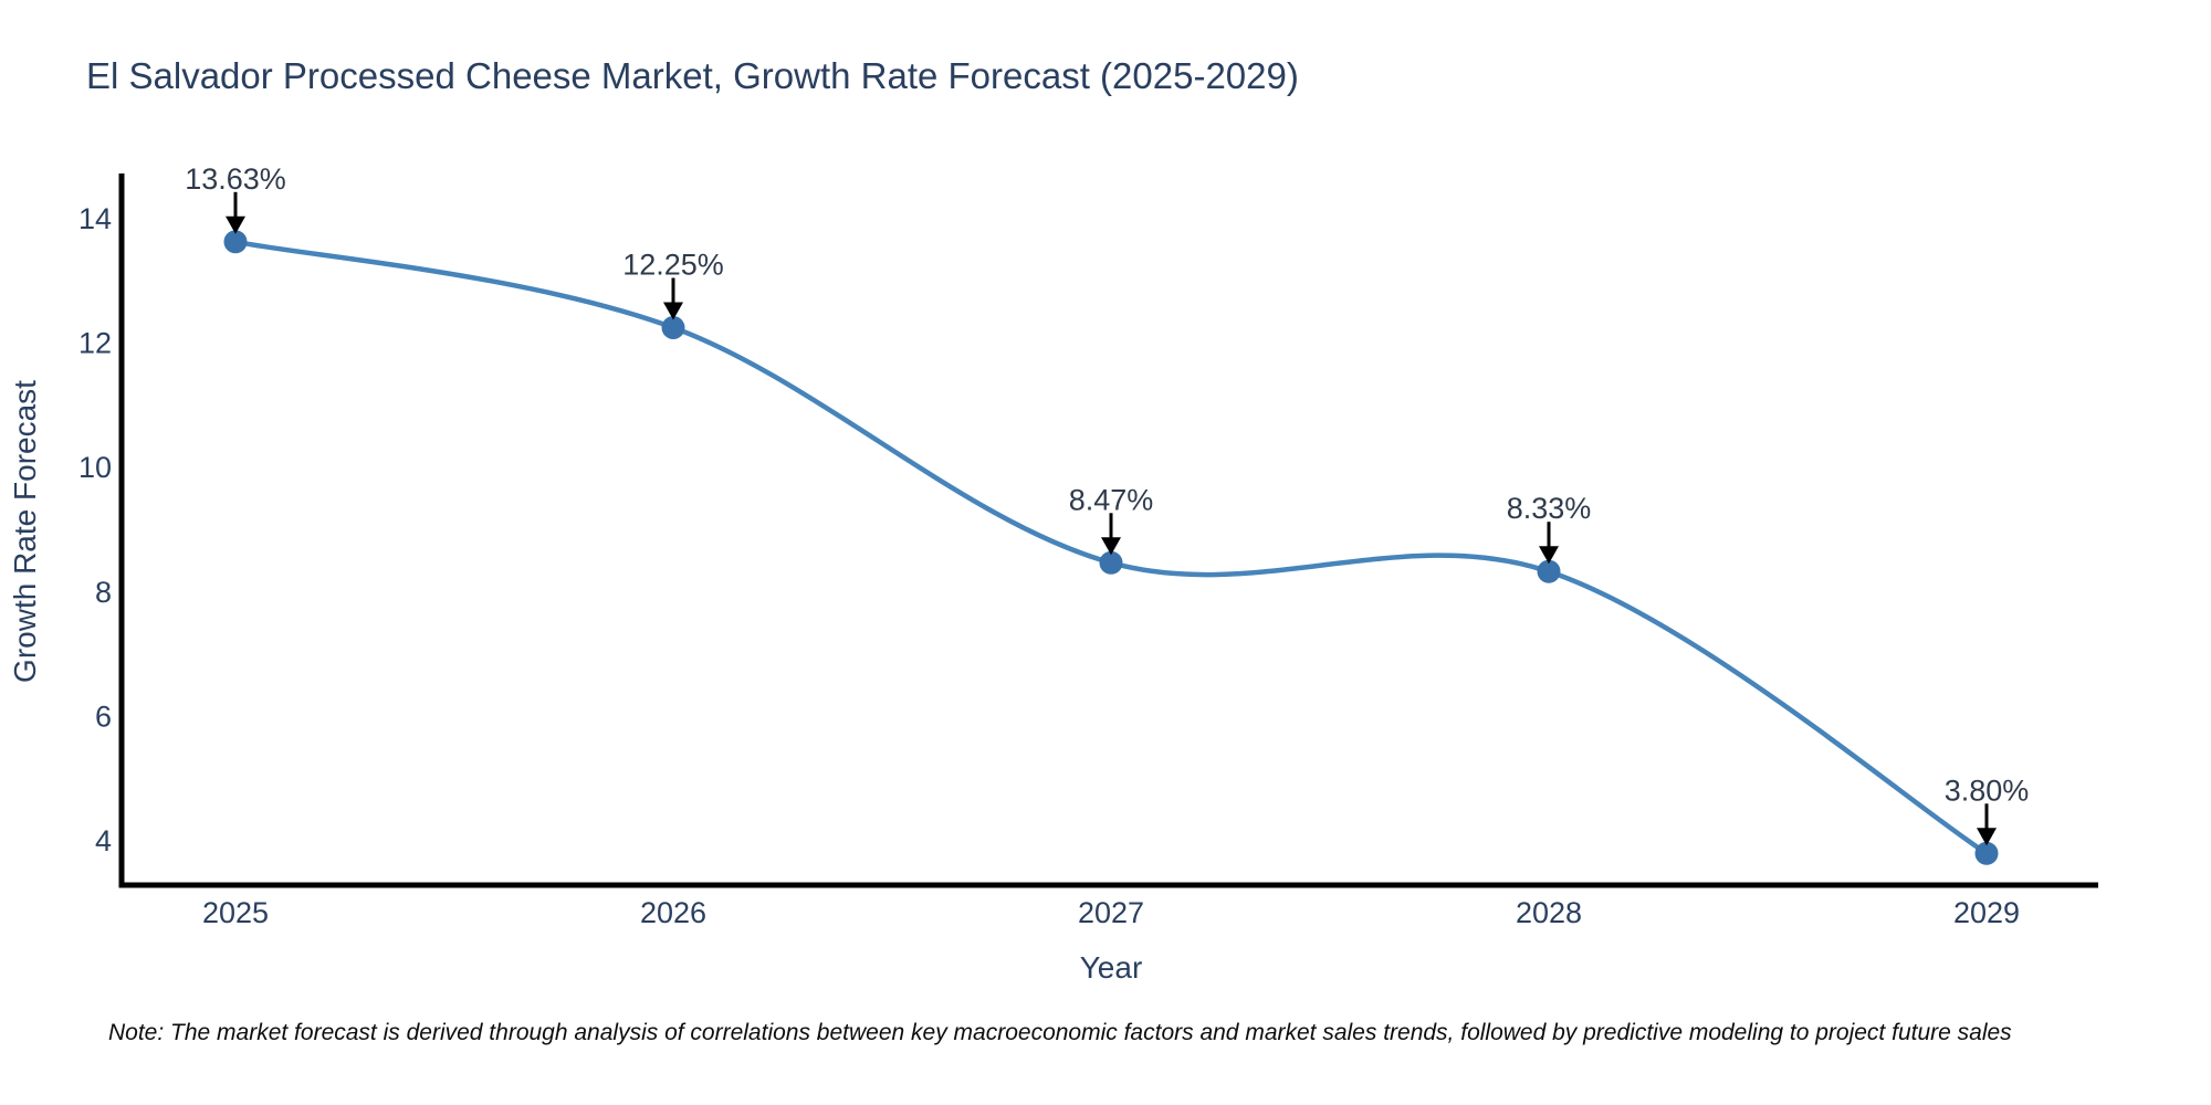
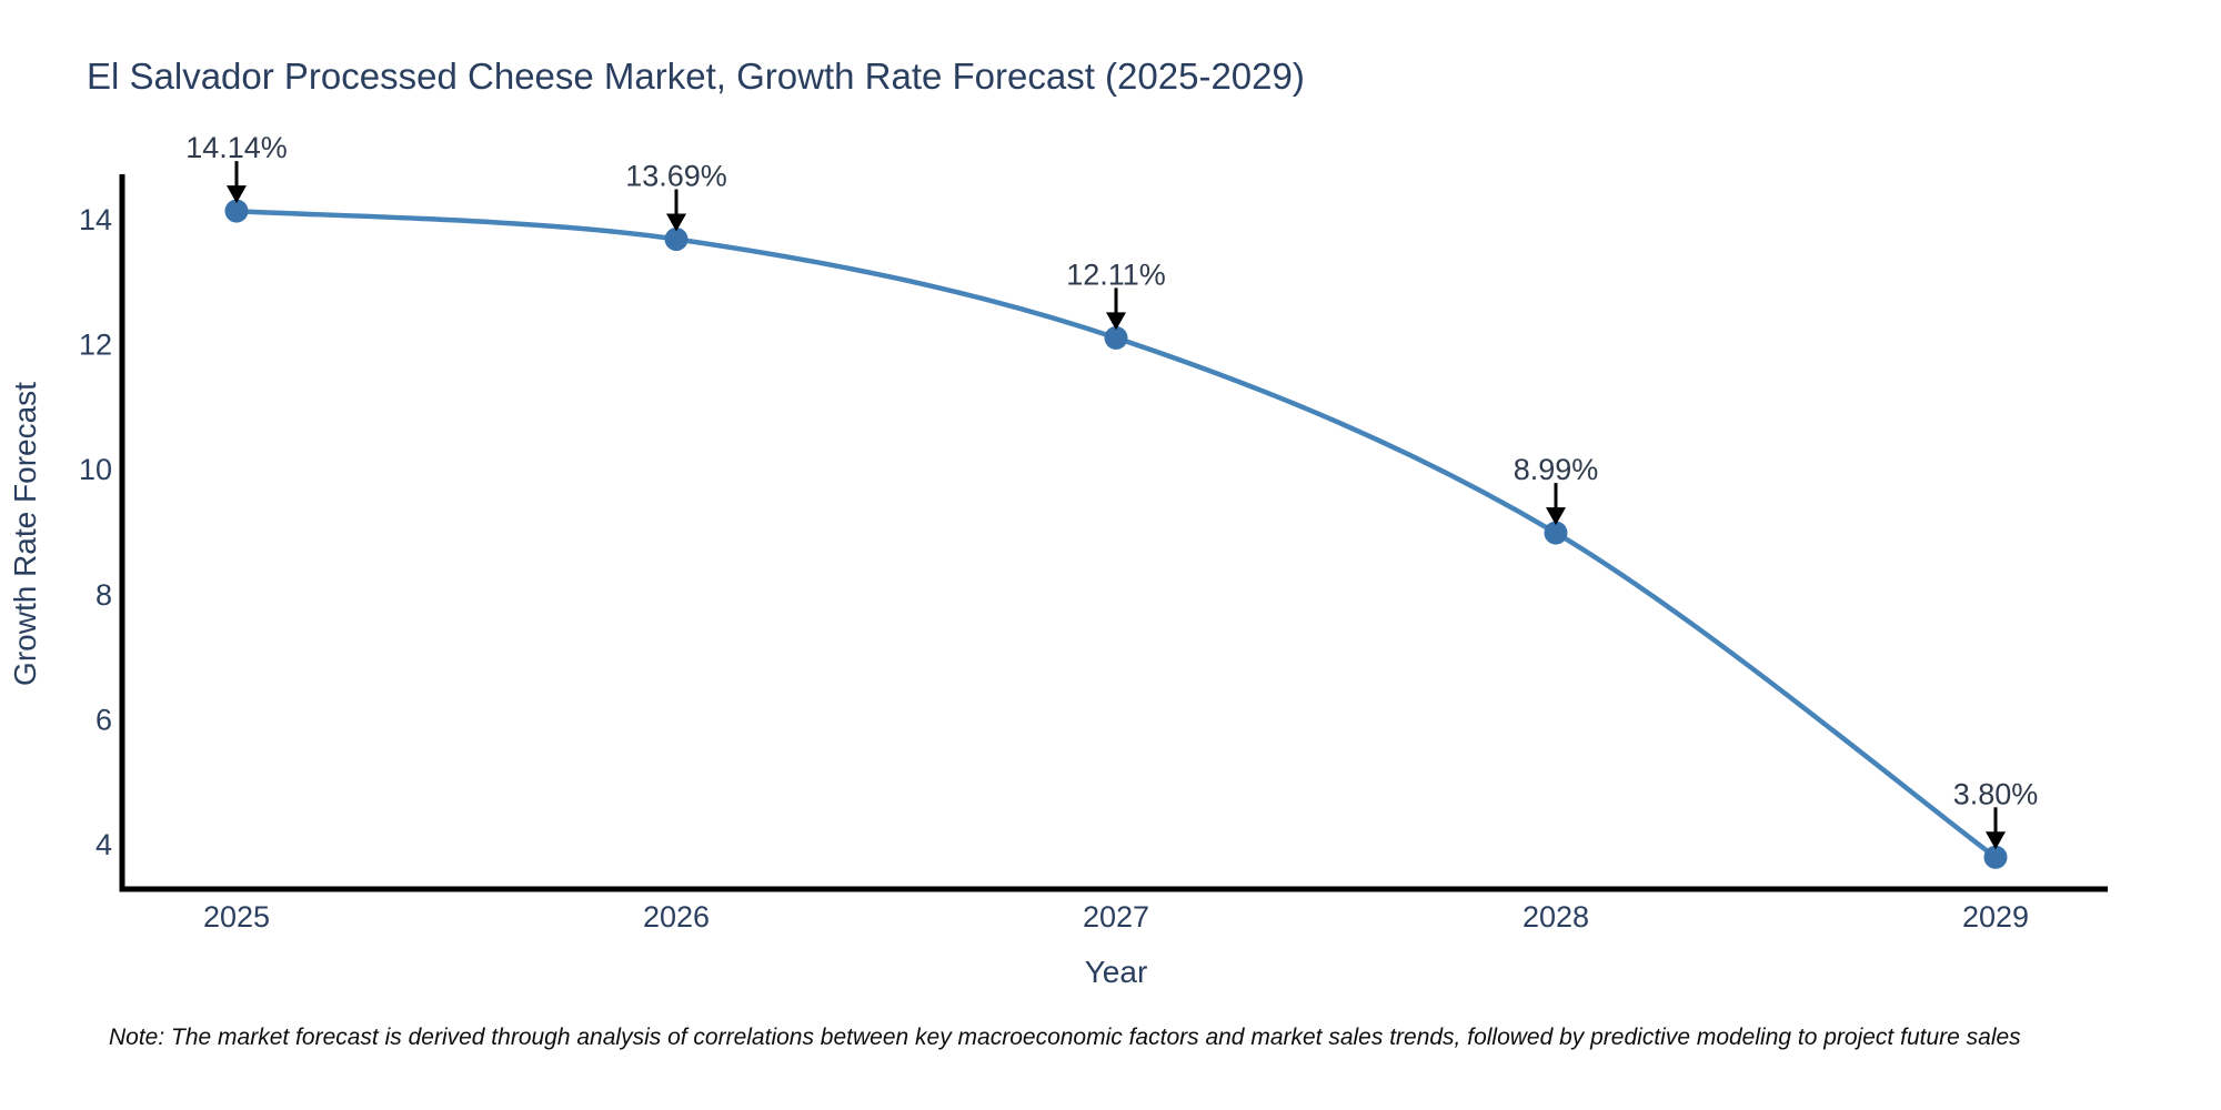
2025: 13.63% -> 14.14%
2026: 12.25% -> 13.69%
2027: 8.47% -> 12.11%
2028: 8.33% -> 8.99%
